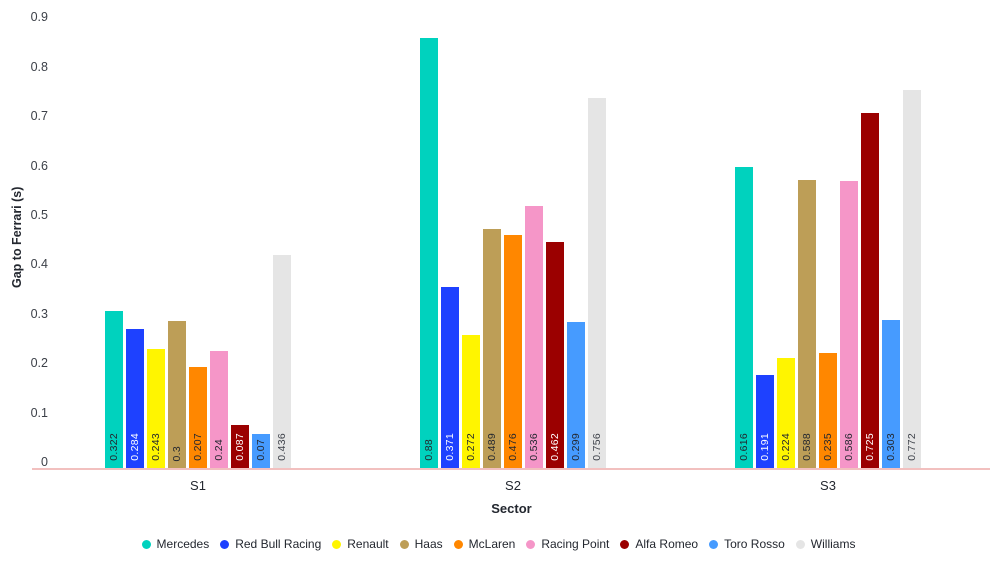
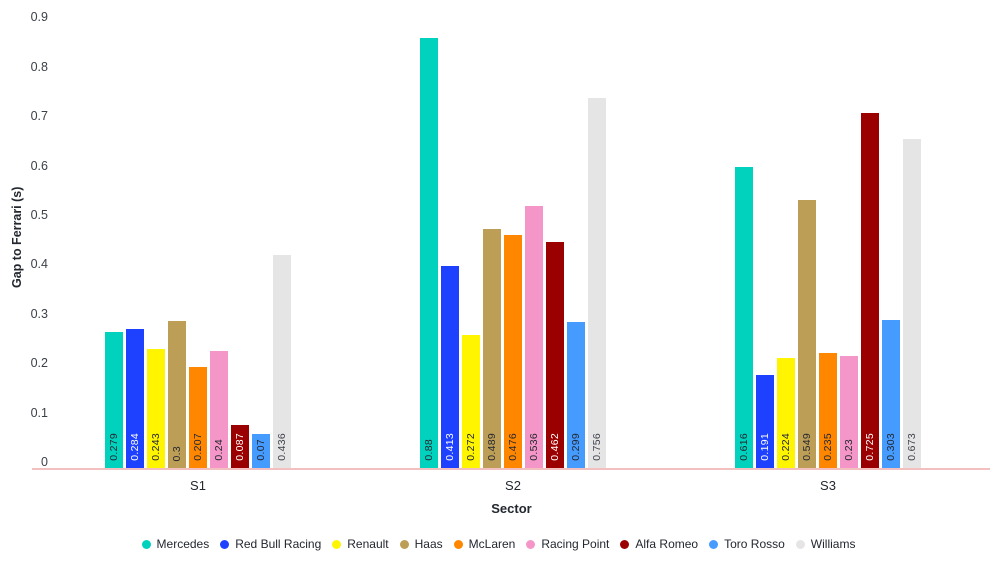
Mercedes/S1: 0.322 -> 0.279
Red Bull Racing/S2: 0.371 -> 0.413
Haas/S3: 0.588 -> 0.549
Racing Point/S3: 0.586 -> 0.23
Williams/S3: 0.772 -> 0.673
